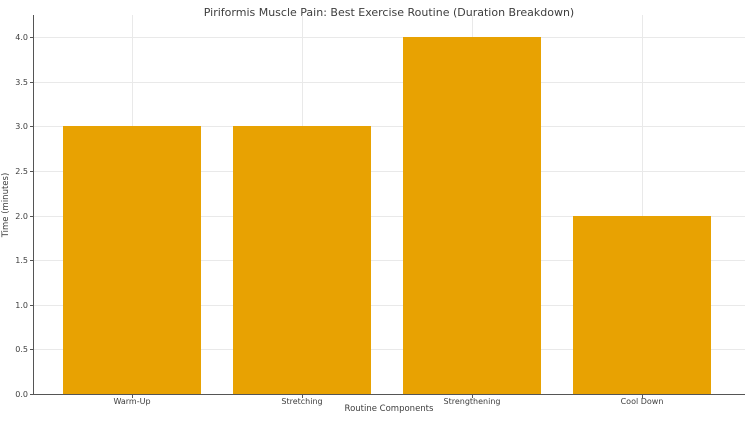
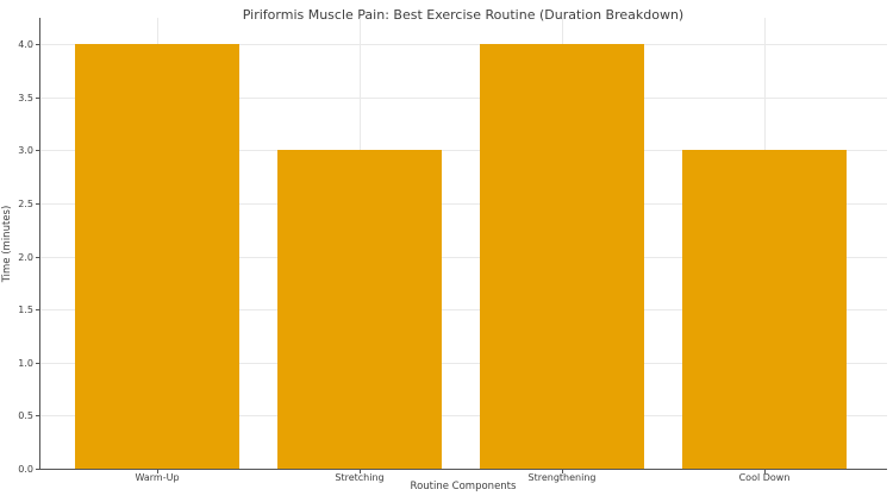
Warm-Up: 3 -> 4
Cool Down: 2 -> 3
